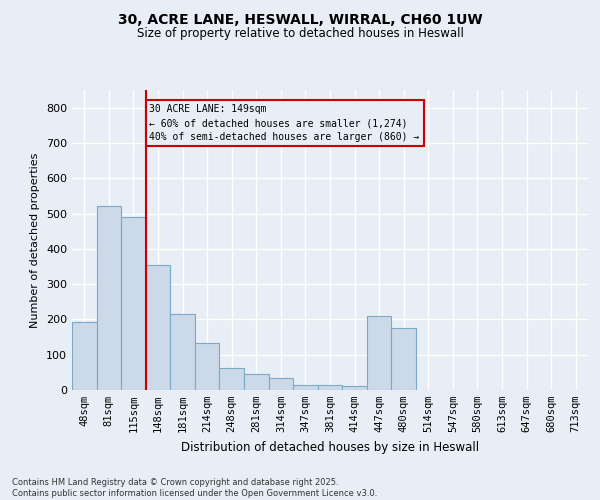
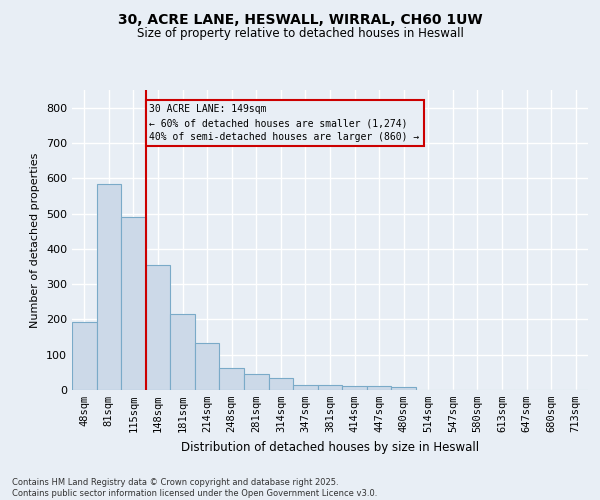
81sqm: 520 -> 585
447sqm: 210 -> 10
480sqm: 175 -> 8
